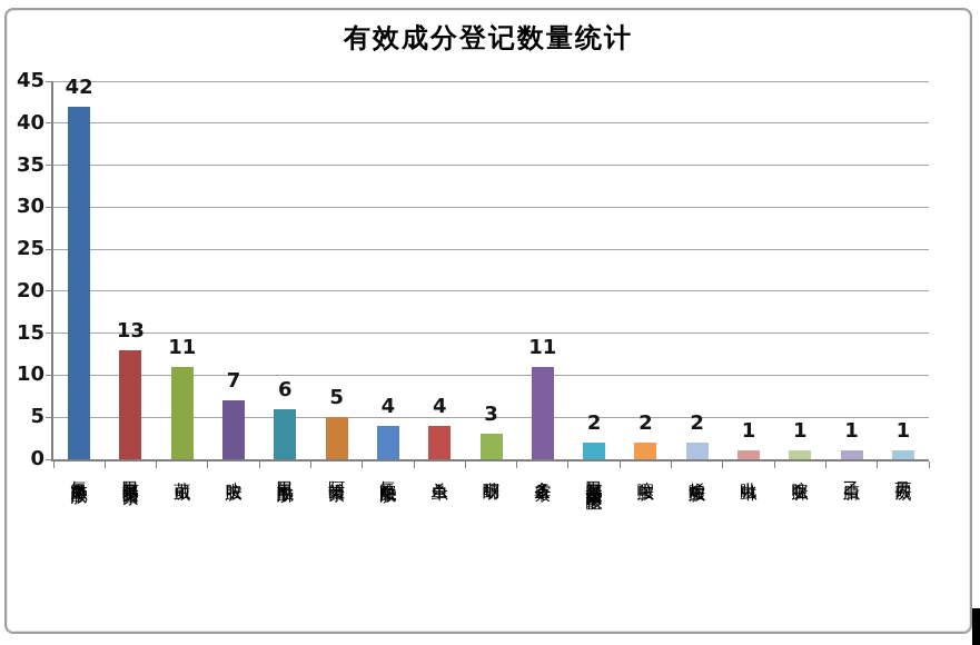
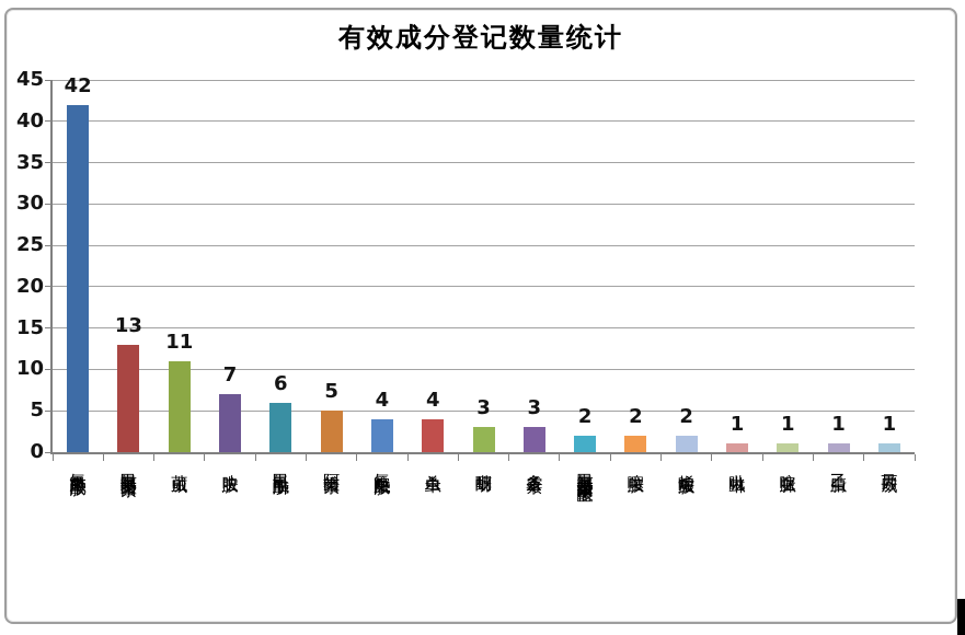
多杀霉素: 11 -> 3
